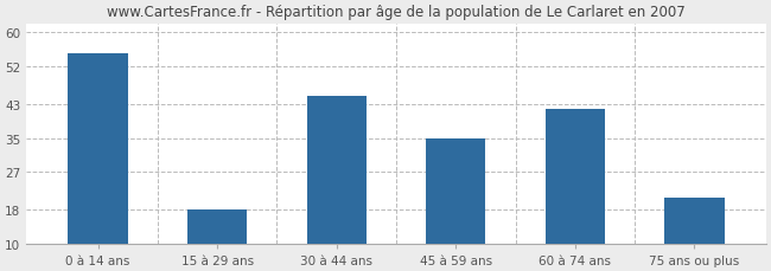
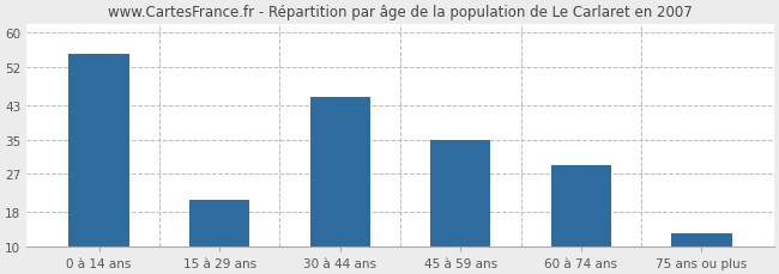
15 à 29 ans: 18 -> 21
60 à 74 ans: 42 -> 29
75 ans ou plus: 21 -> 13
